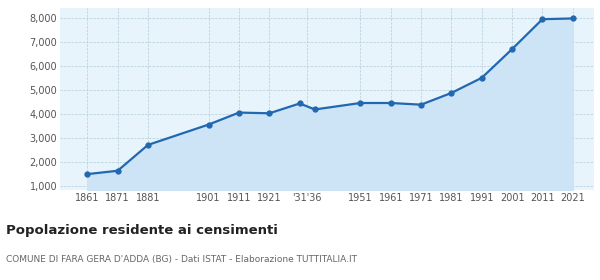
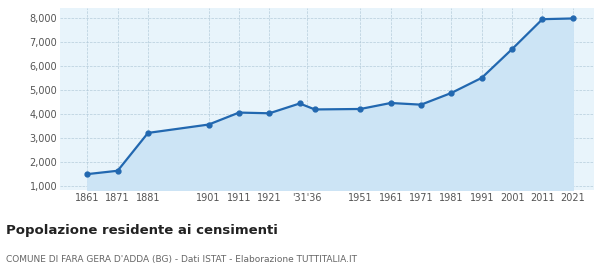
1881: 2,700 -> 3,200
1951: 4,450 -> 4,200
